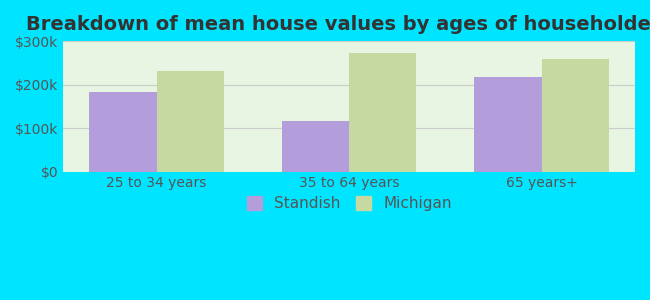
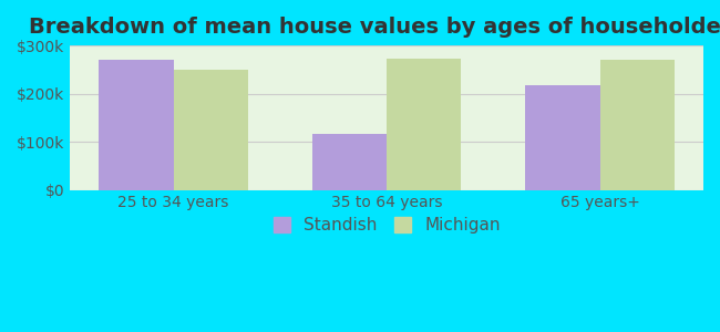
Standish/25 to 34 years: $182k -> $270k
Michigan/25 to 34 years: $232k -> $250k
Michigan/65 years+: $258k -> $270k
